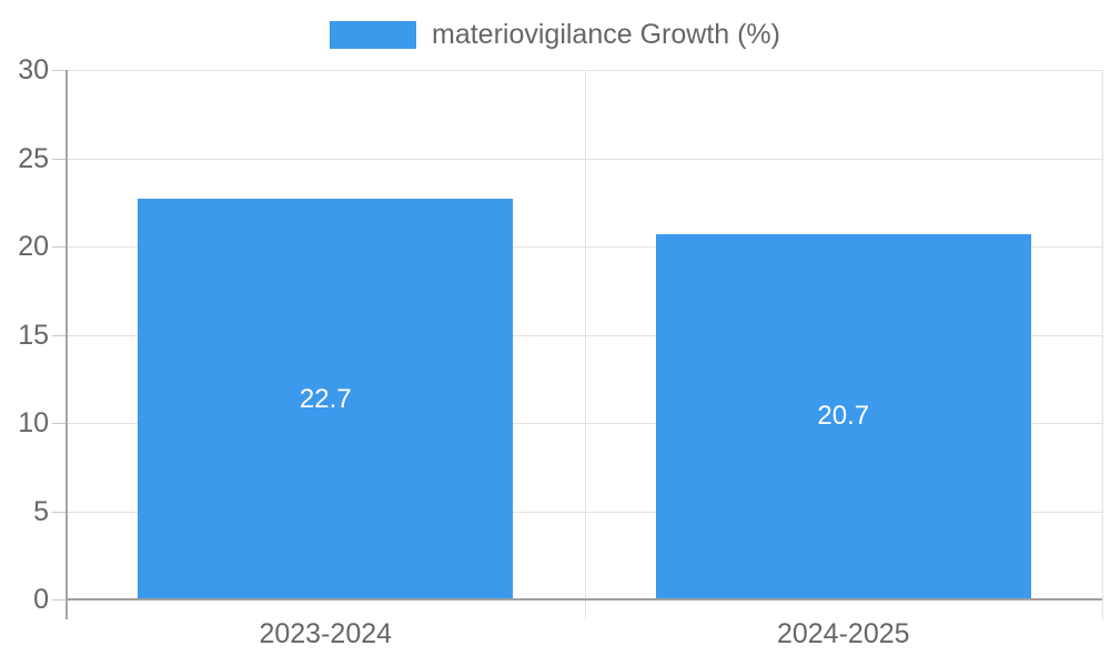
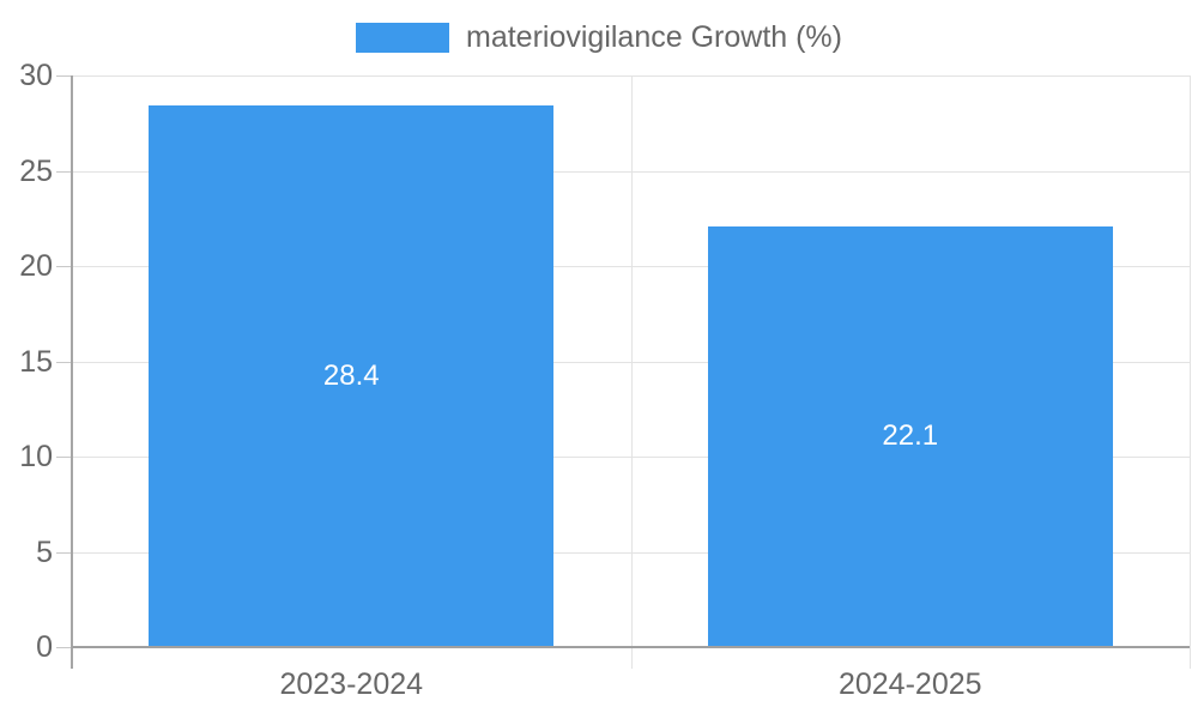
2023-2024: 22.7 -> 28.4
2024-2025: 20.7 -> 22.1
